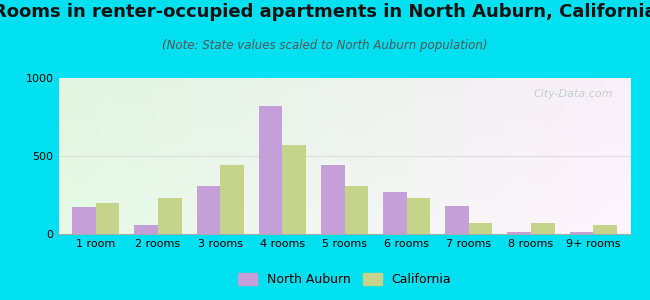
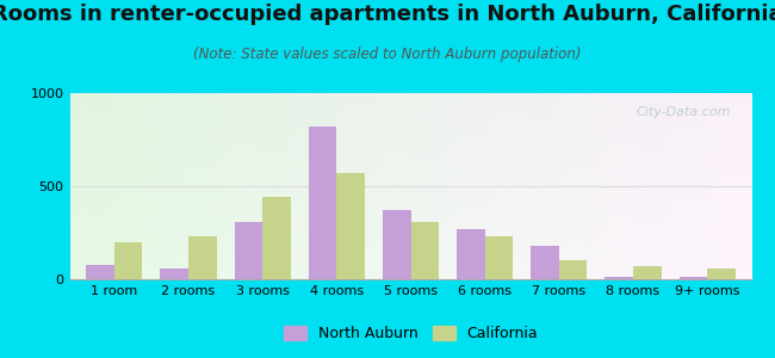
North Auburn/1 room: 170 -> 80
North Auburn/5 rooms: 440 -> 370
California/7 rooms: 70 -> 100
